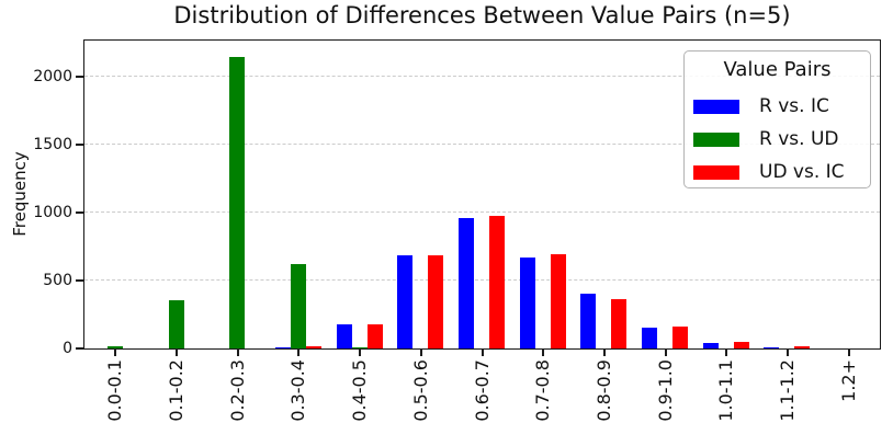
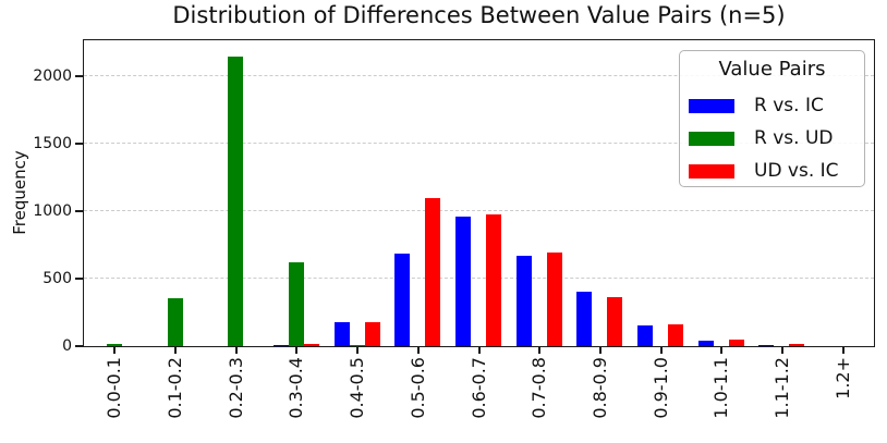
UD vs. IC/0.5-0.6: 680 -> 1100
